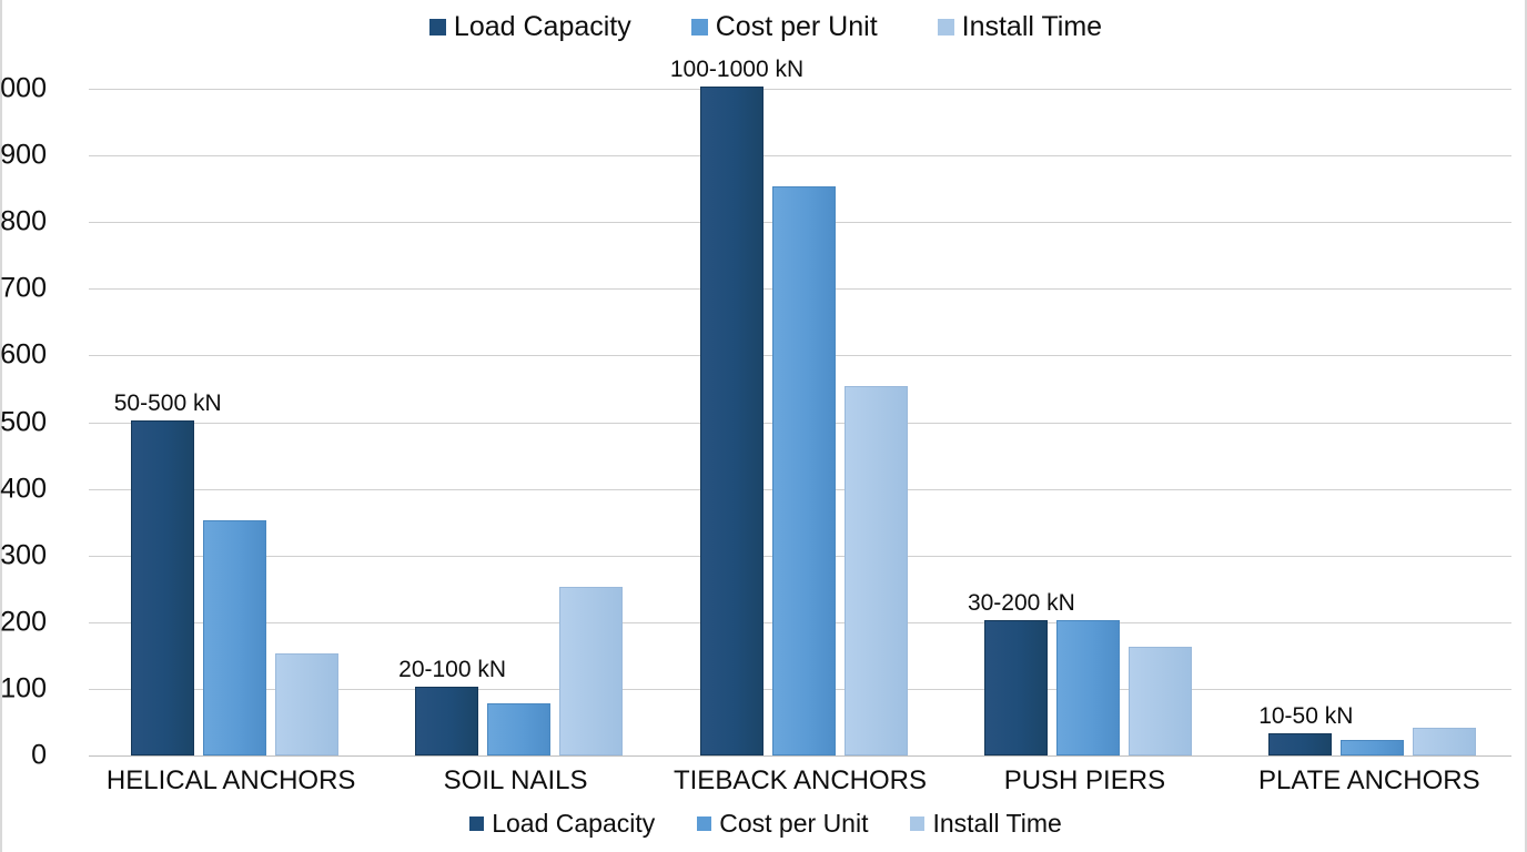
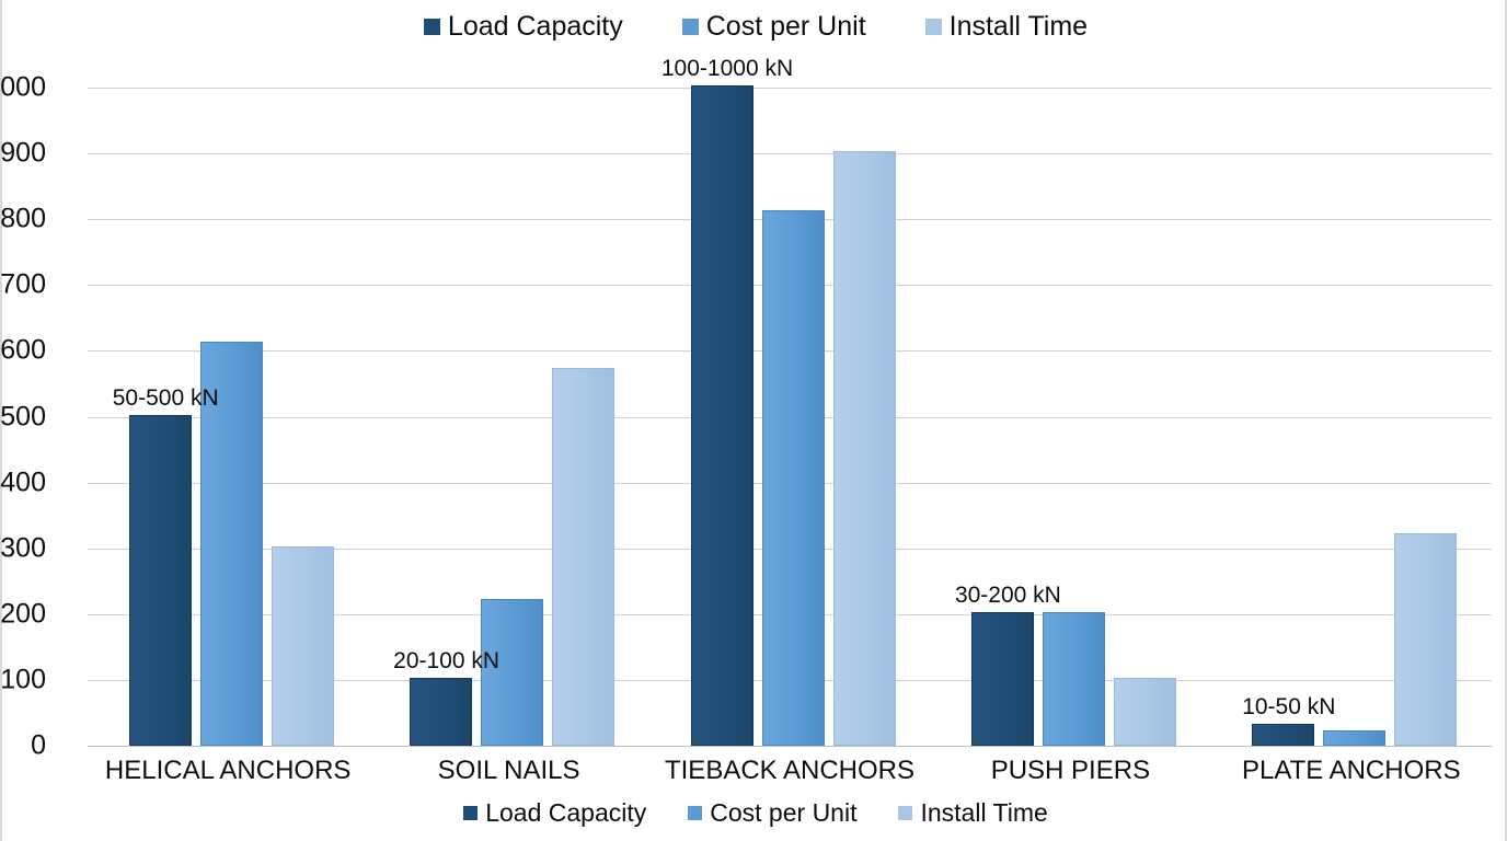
Cost per Unit/HELICAL ANCHORS: 350 -> 610
Install Time/HELICAL ANCHORS: 150 -> 300
Cost per Unit/SOIL NAILS: 80 -> 220
Install Time/SOIL NAILS: 250 -> 570
Cost per Unit/TIEBACK ANCHORS: 850 -> 810
Install Time/TIEBACK ANCHORS: 550 -> 900
Install Time/PUSH PIERS: 160 -> 100
Install Time/PLATE ANCHORS: 40 -> 320
